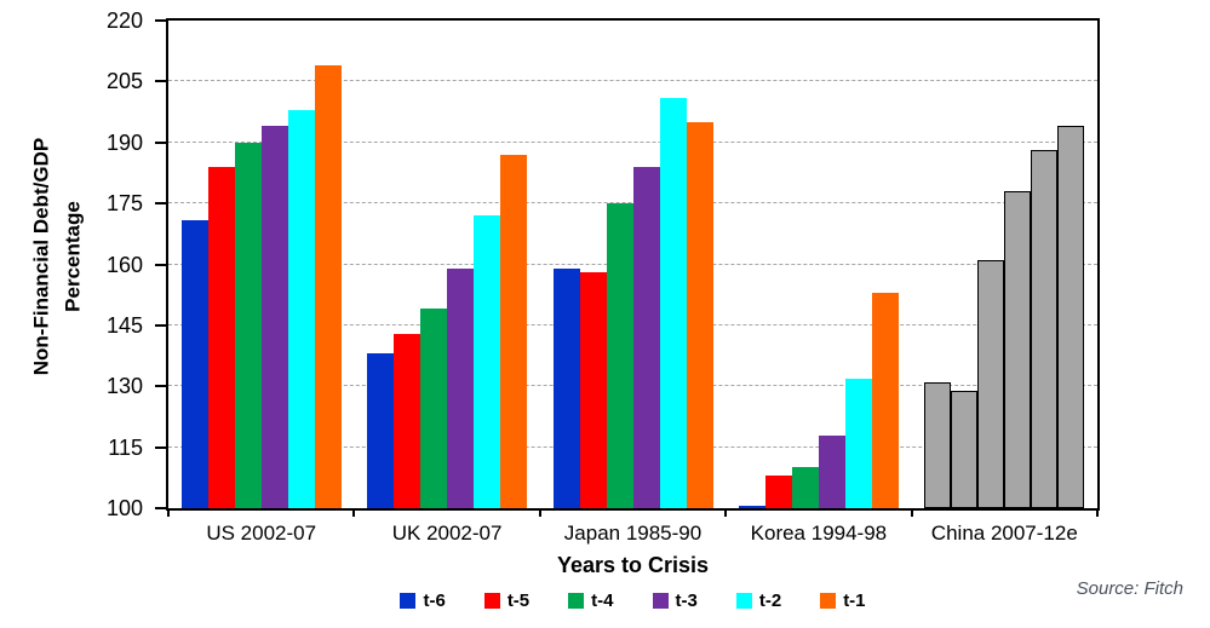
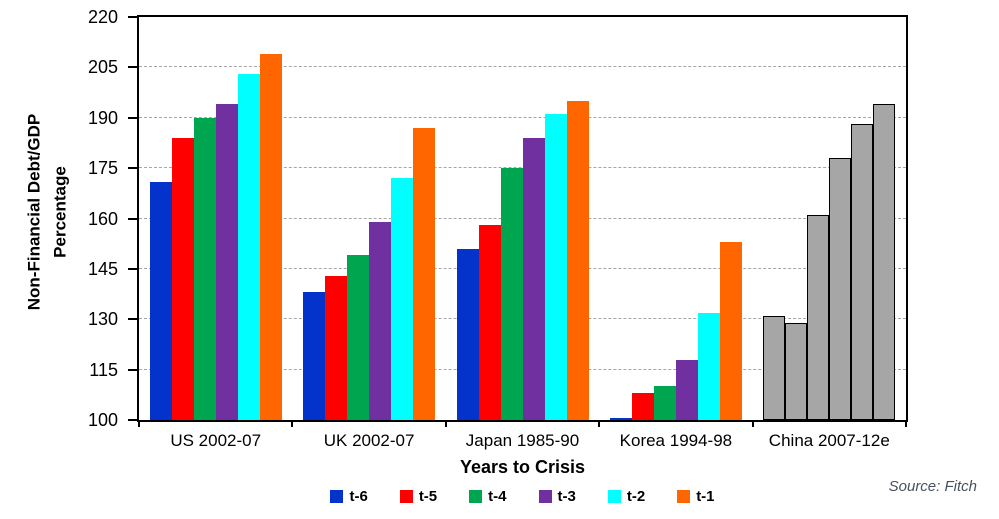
t-2/US 2002-07: 198 -> 203
t-6/Japan 1985-90: 159 -> 151
t-2/Japan 1985-90: 201 -> 191
